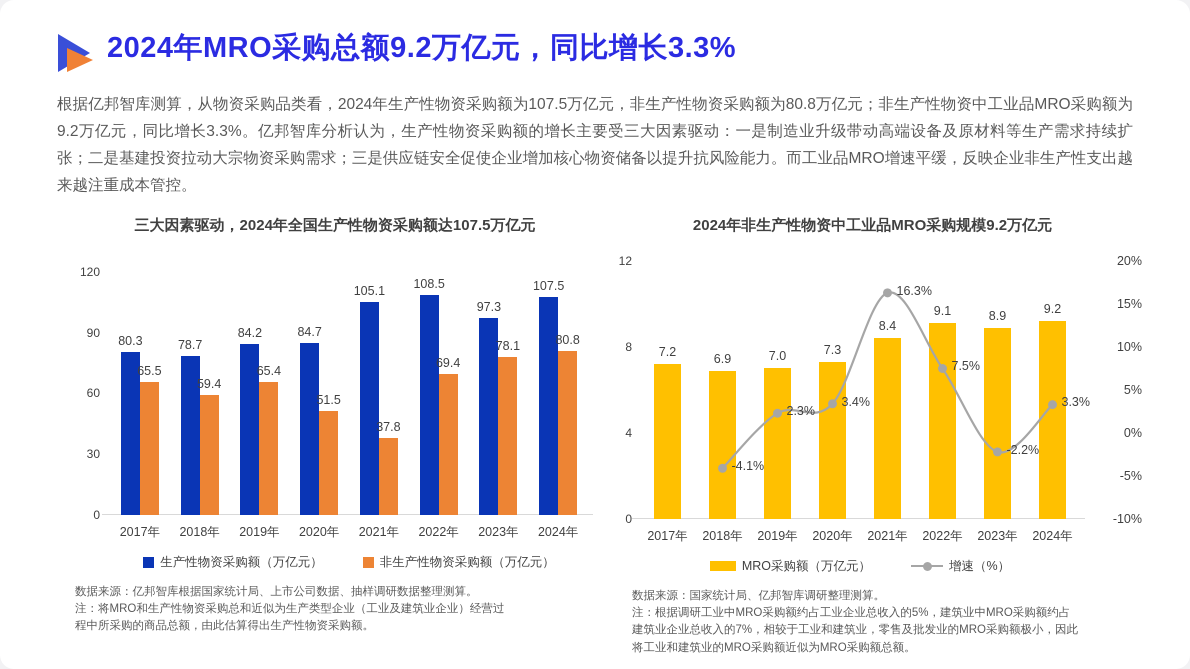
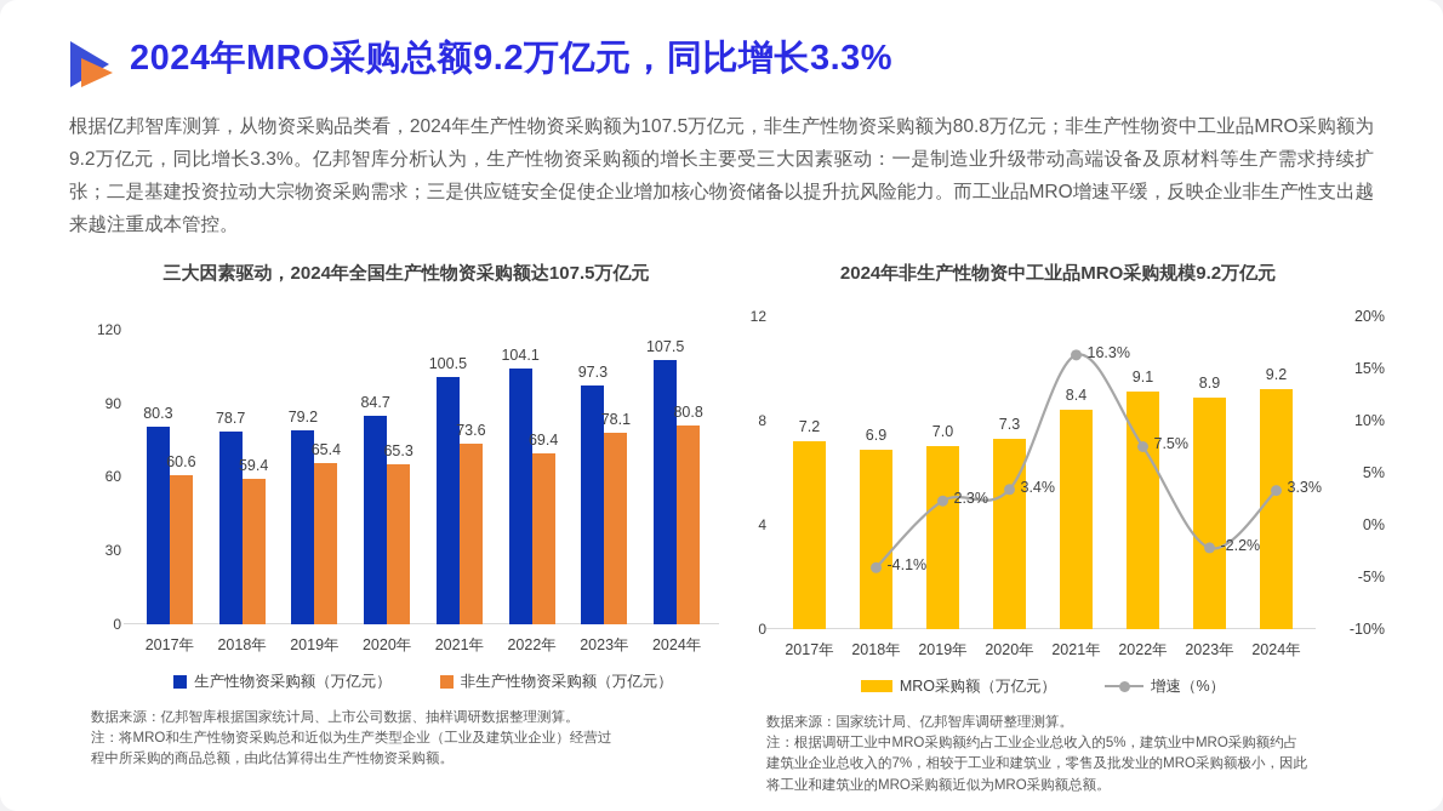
三大因素驱动，2024年全国生产性物资采购额达107.5万亿元/非生产性物资采购额（万亿元）/2017年: 65.5 -> 60.6
三大因素驱动，2024年全国生产性物资采购额达107.5万亿元/生产性物资采购额（万亿元）/2019年: 84.2 -> 79.2
三大因素驱动，2024年全国生产性物资采购额达107.5万亿元/非生产性物资采购额（万亿元）/2020年: 51.5 -> 65.3
三大因素驱动，2024年全国生产性物资采购额达107.5万亿元/生产性物资采购额（万亿元）/2021年: 105.1 -> 100.5
三大因素驱动，2024年全国生产性物资采购额达107.5万亿元/非生产性物资采购额（万亿元）/2021年: 37.8 -> 73.6
三大因素驱动，2024年全国生产性物资采购额达107.5万亿元/生产性物资采购额（万亿元）/2022年: 108.5 -> 104.1
